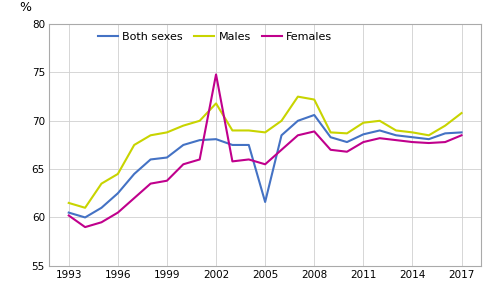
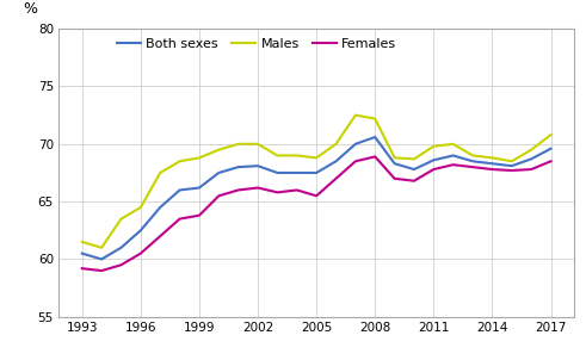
Females/1993: 60.2 -> 59.2
Males/2002: 71.8 -> 70.0
Females/2002: 74.8 -> 66.2
Both sexes/2005: 61.6 -> 67.5
Both sexes/2017: 68.8 -> 69.6
